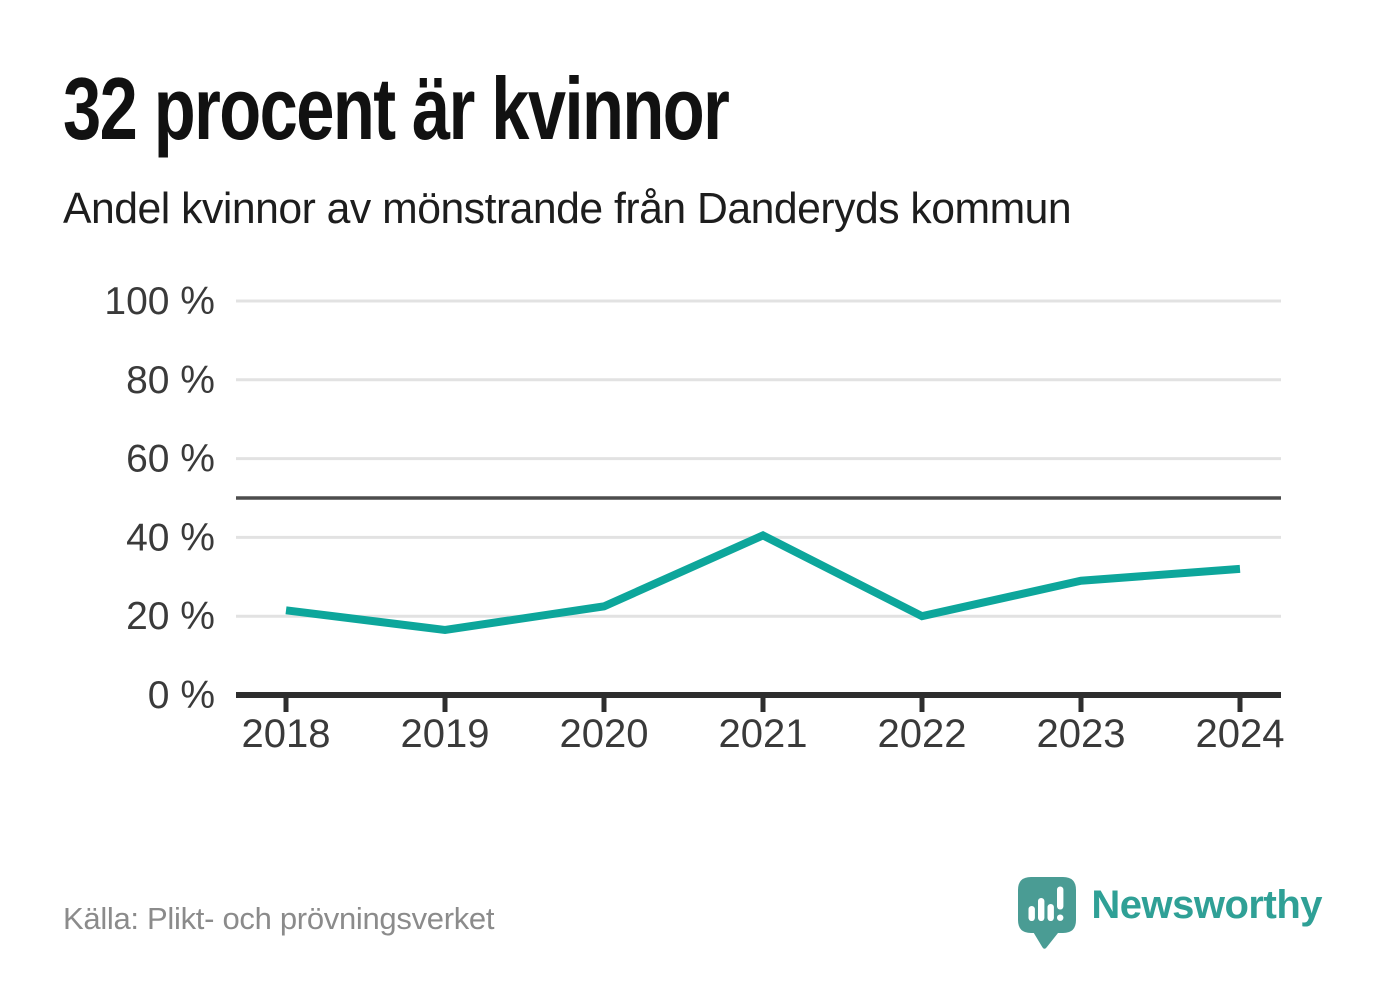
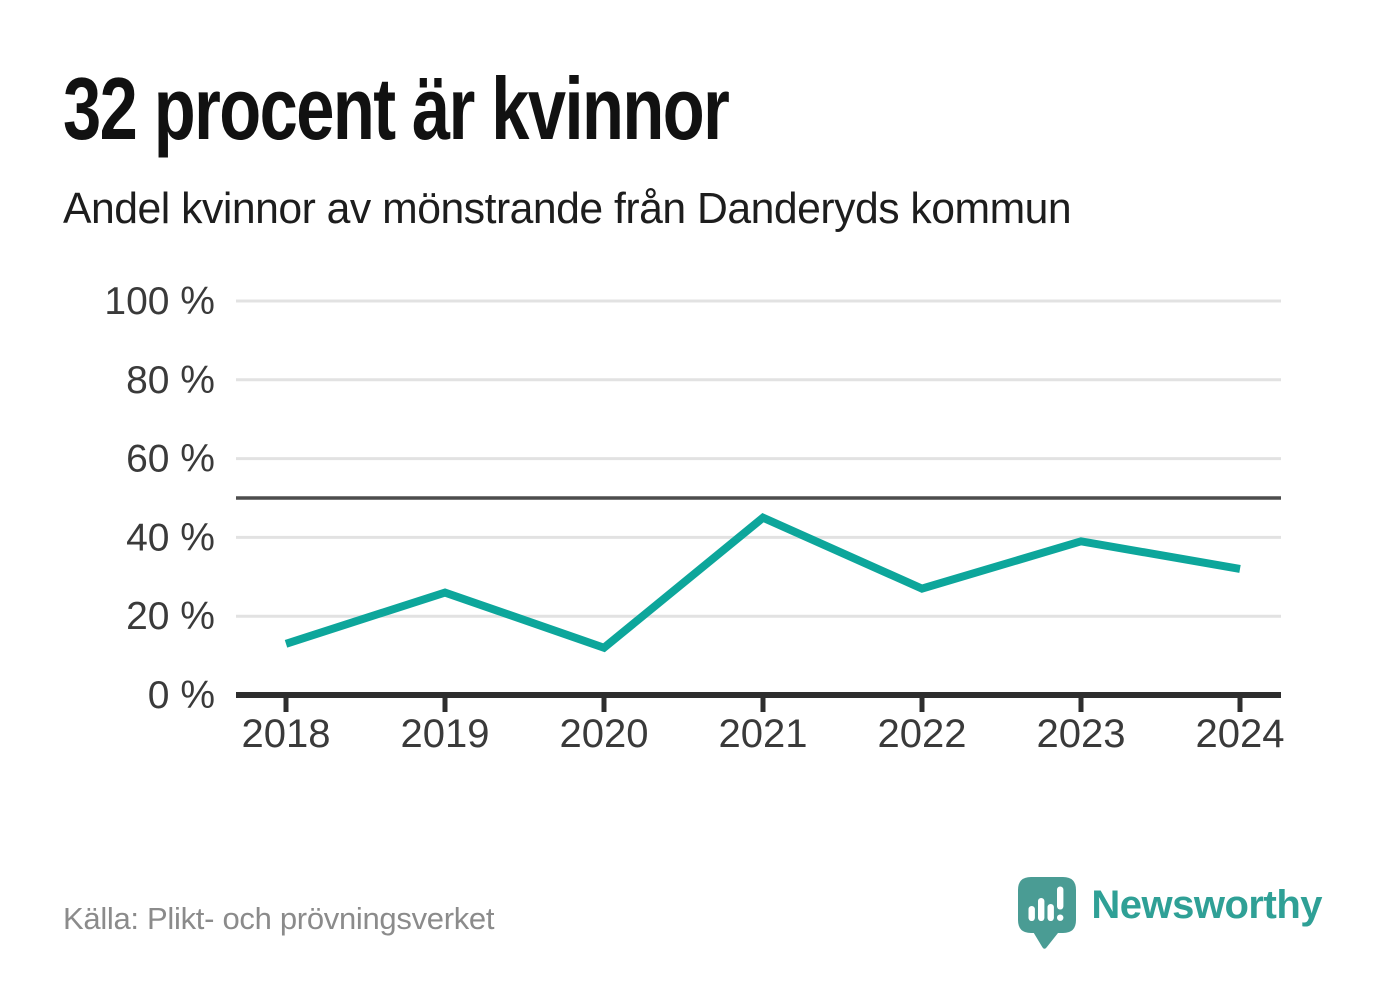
2018: 22% -> 13%
2019: 16% -> 26%
2020: 22% -> 12%
2021: 40% -> 45%
2022: 20% -> 27%
2023: 29% -> 39%
